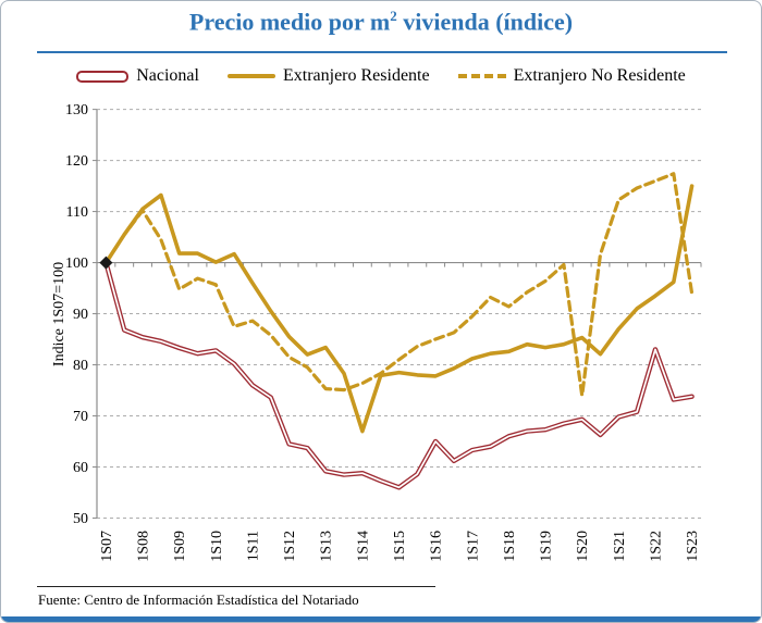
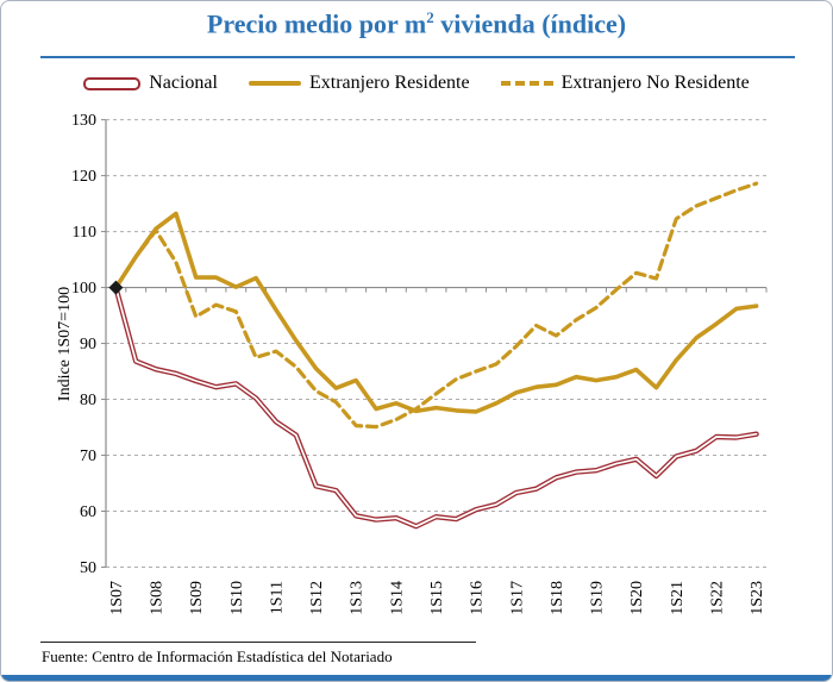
Extranjero Residente/1S14: 67 -> 79
Nacional/1S15: 56 -> 59
Nacional/1S16: 65 -> 60
Extranjero No Residente/1S20: 74 -> 103
Nacional/1S22: 83 -> 73
Extranjero Residente/1S23: 115 -> 97
Extranjero No Residente/1S23: 94 -> 119
